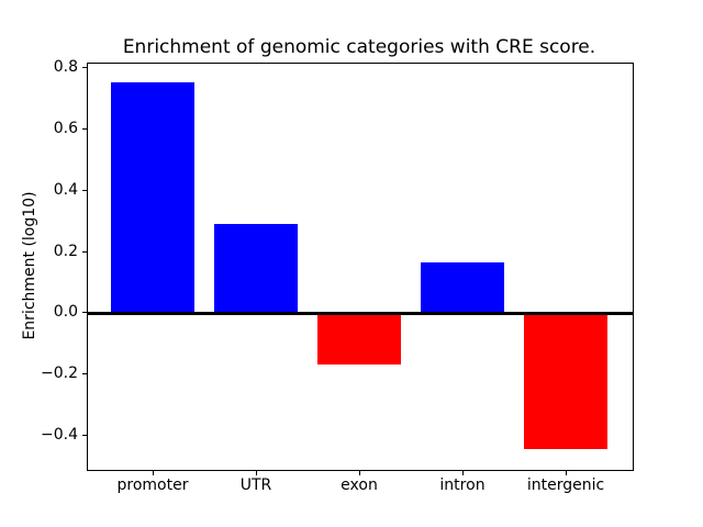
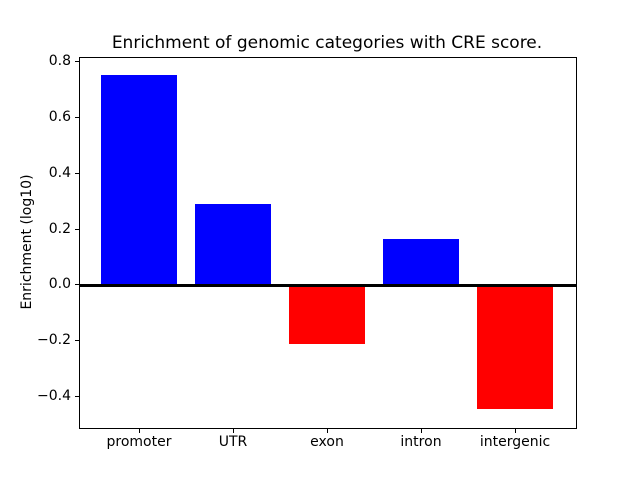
exon: -0.17 -> -0.21
